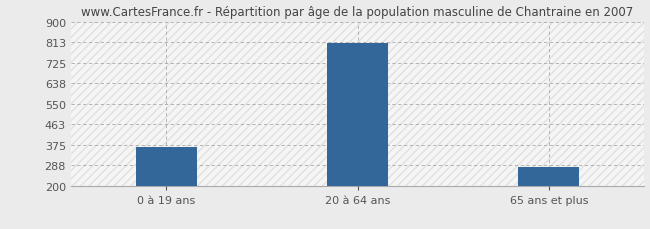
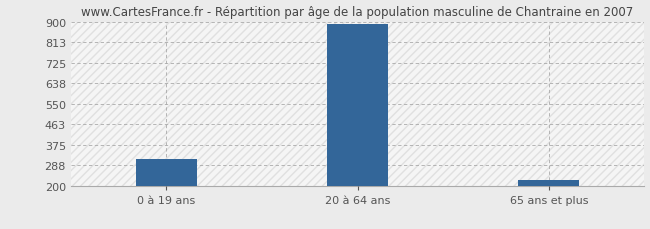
0 à 19 ans: 365 -> 313
20 à 64 ans: 810 -> 889
65 ans et plus: 280 -> 224
